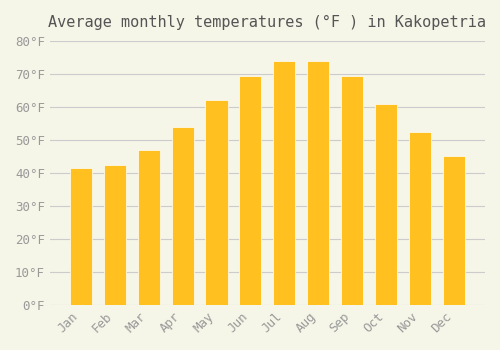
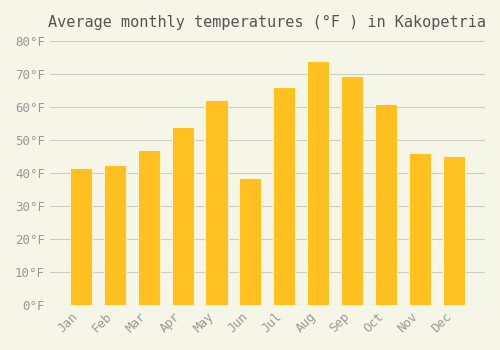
Jun: 69.5°F -> 38.5°F
Jul: 74.0°F -> 66.0°F
Nov: 52.5°F -> 46.0°F
